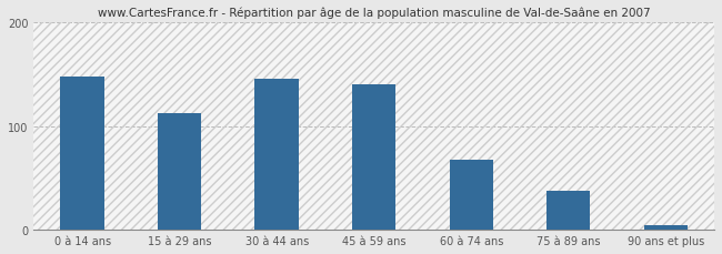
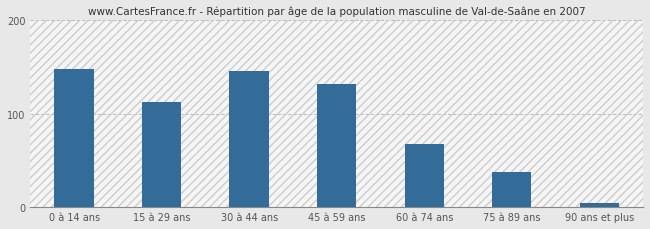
45 à 59 ans: 140 -> 132
